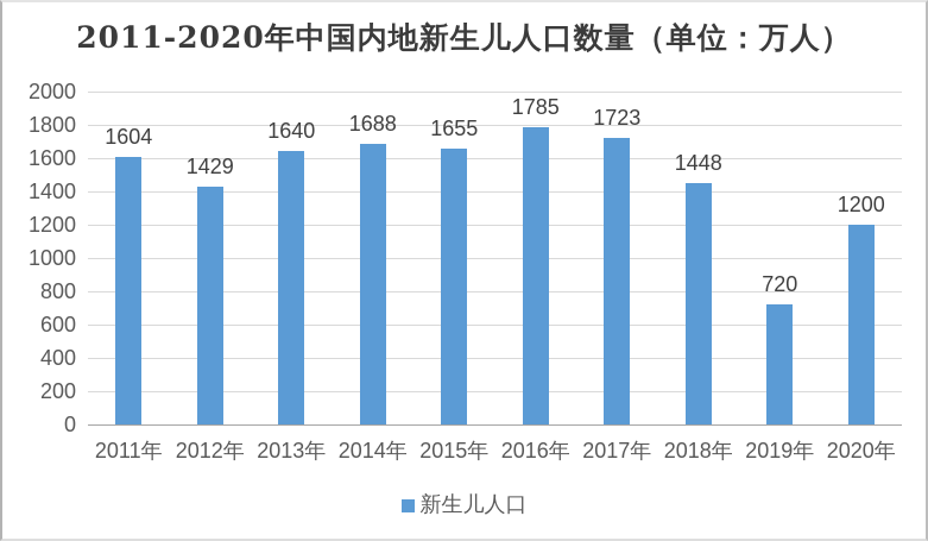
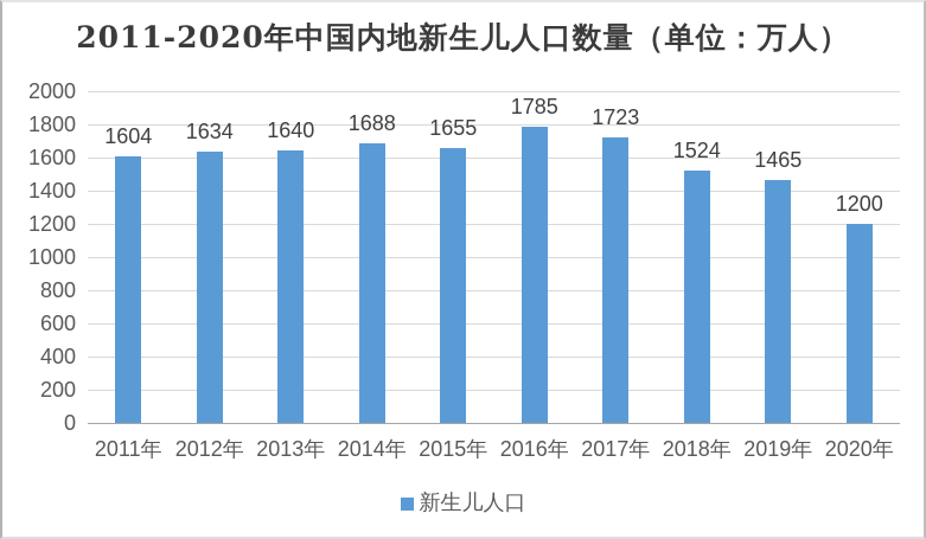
2012年: 1429 -> 1634
2018年: 1448 -> 1524
2019年: 720 -> 1465
